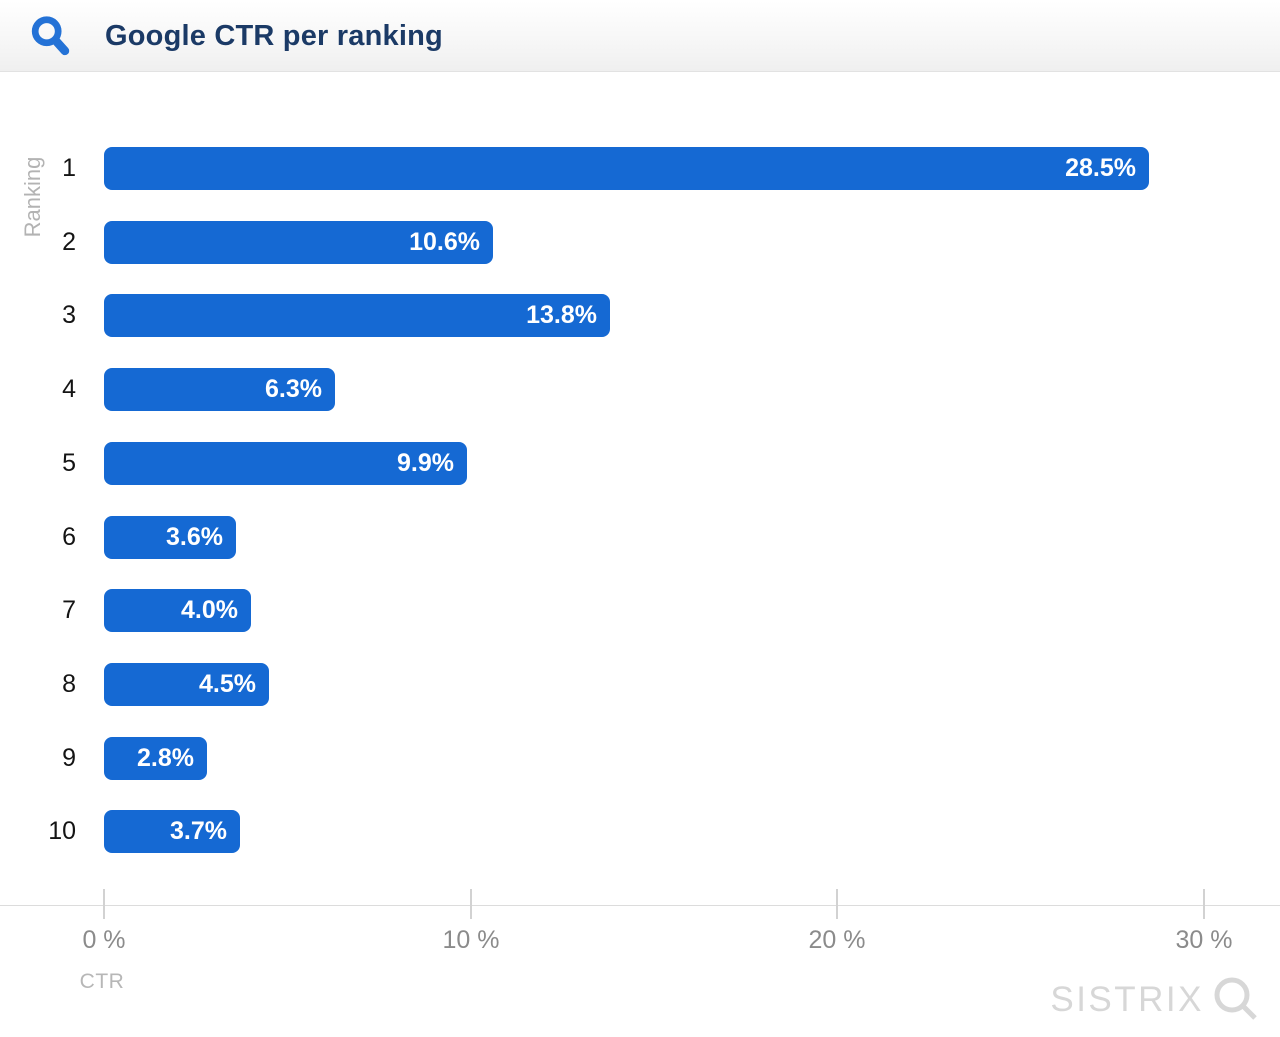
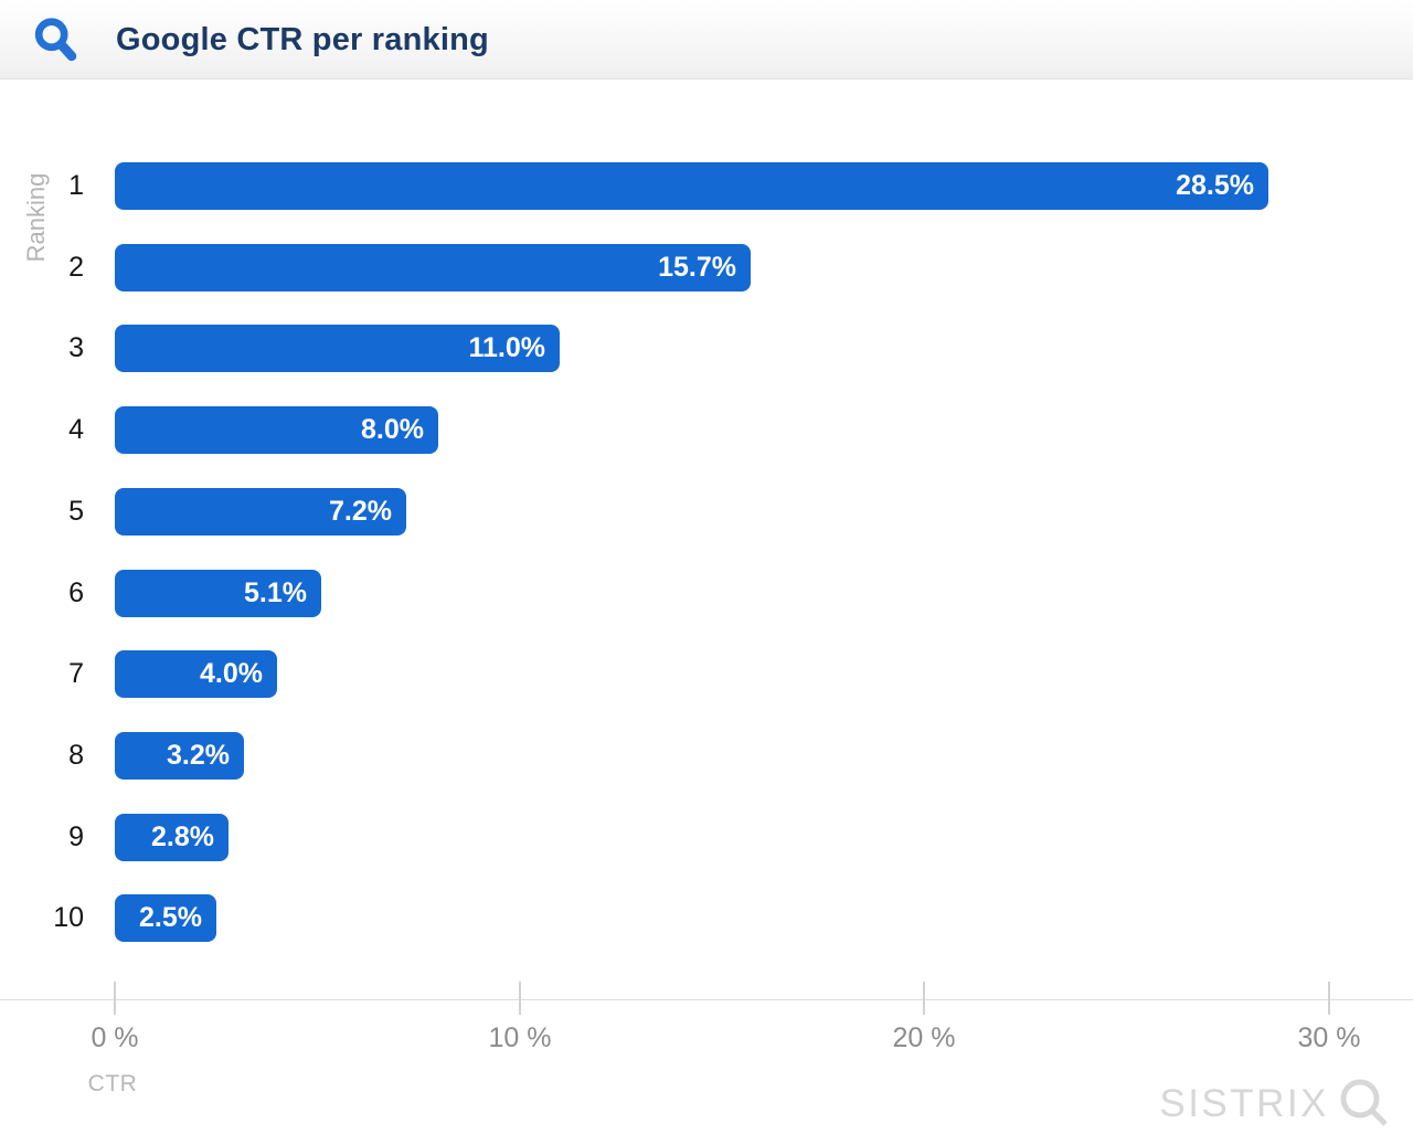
2: 10.6% -> 15.7%
3: 13.8% -> 11.0%
4: 6.3% -> 8.0%
5: 9.9% -> 7.2%
6: 3.6% -> 5.1%
8: 4.5% -> 3.2%
10: 3.7% -> 2.5%
